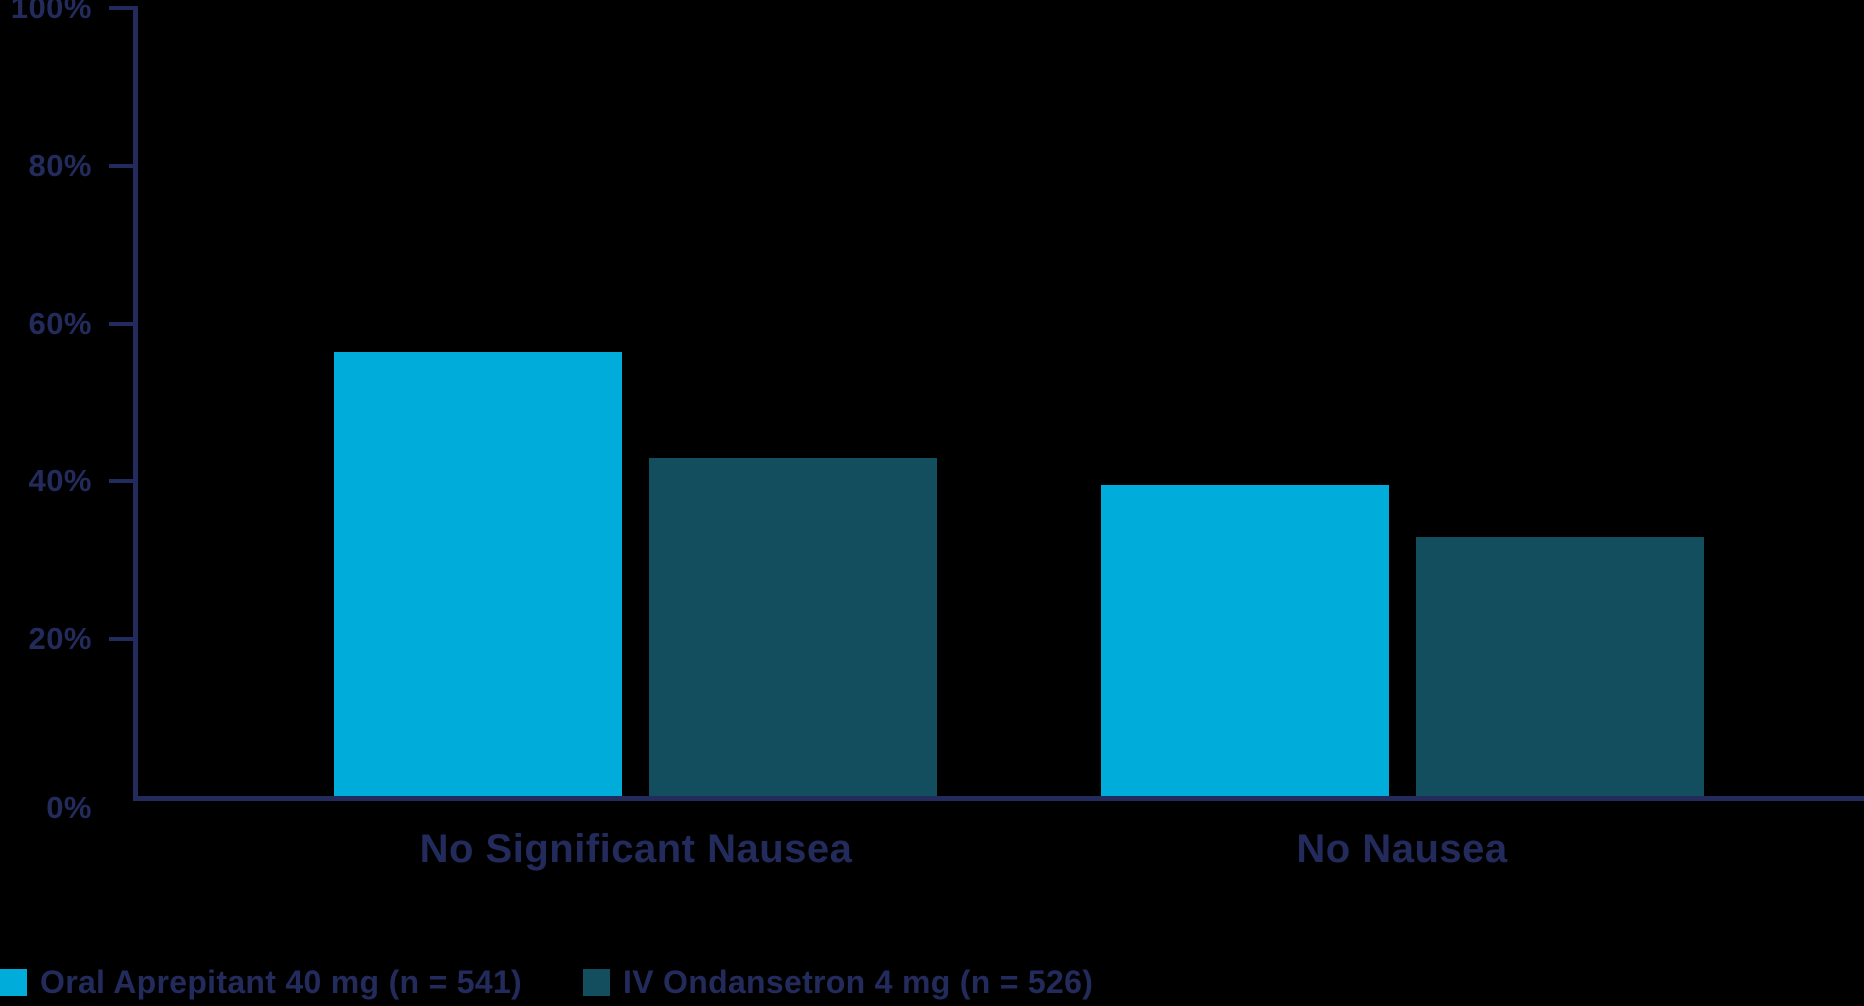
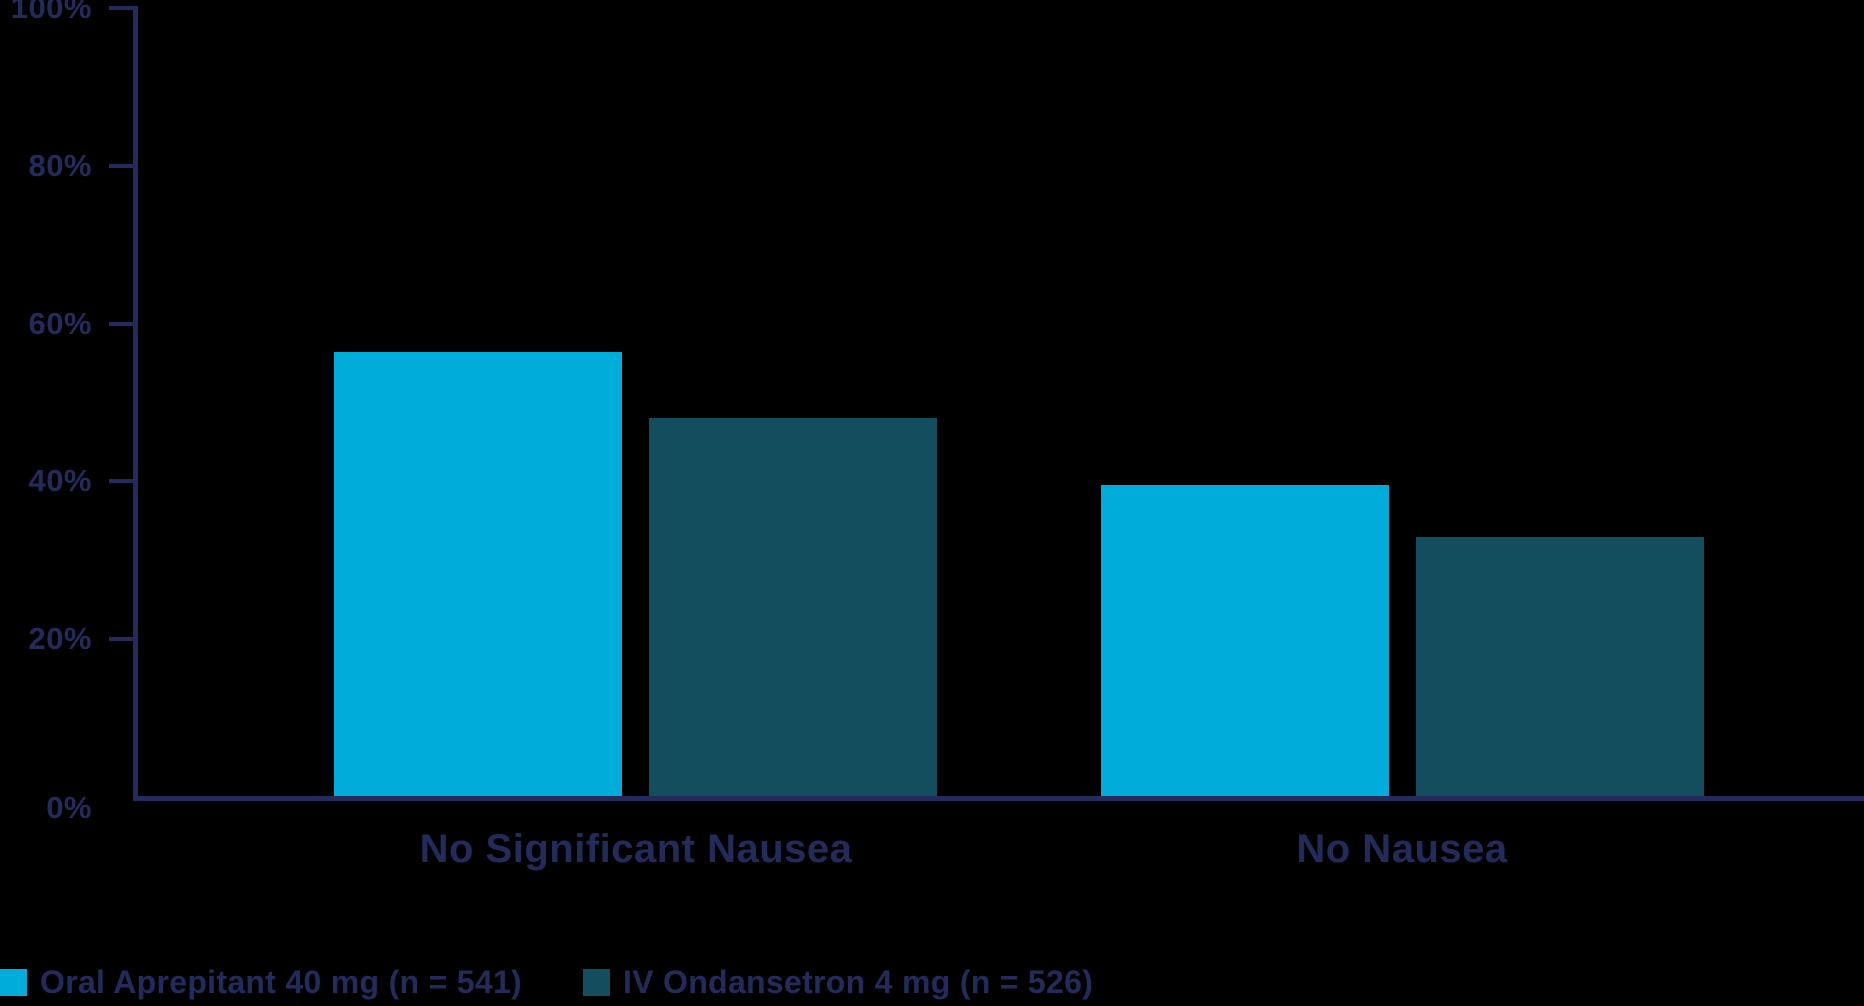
IV Ondansetron 4 mg (n = 526)/No Significant Nausea: 43% -> 48%
